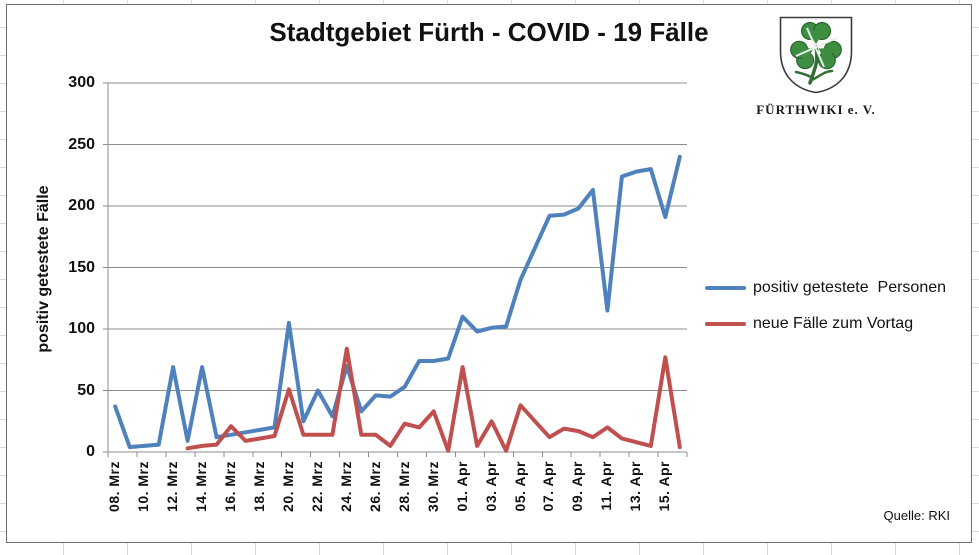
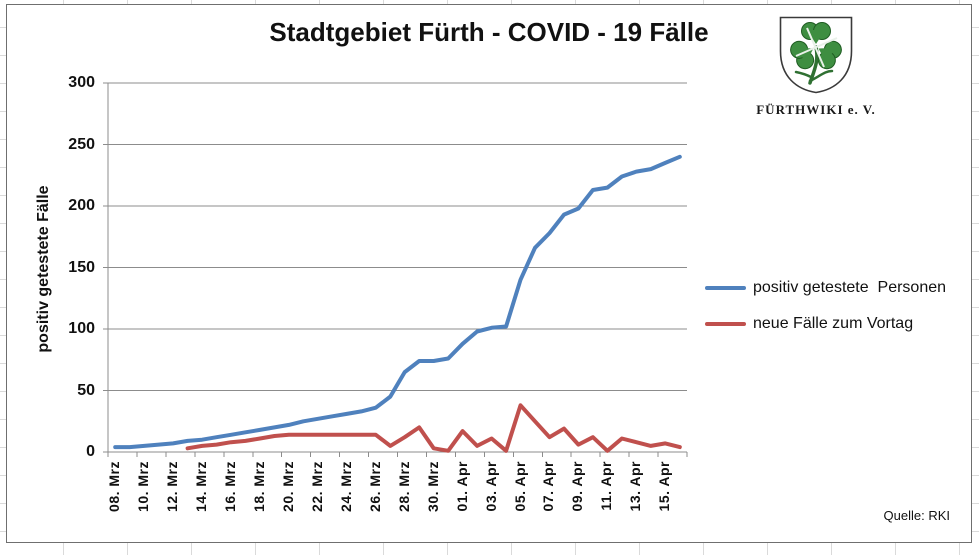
positiv getestete Personen/08. Mrz: 37 -> 4
positiv getestete Personen/12. Mrz: 69 -> 7
positiv getestete Personen/14. Mrz: 69 -> 10
neue Fälle zum Vortag/16. Mrz: 21 -> 8
positiv getestete Personen/20. Mrz: 105 -> 22
neue Fälle zum Vortag/20. Mrz: 51 -> 14
positiv getestete Personen/22. Mrz: 50 -> 27
positiv getestete Personen/24. Mrz: 70 -> 31
neue Fälle zum Vortag/24. Mrz: 84 -> 14
positiv getestete Personen/26. Mrz: 46 -> 36
positiv getestete Personen/28. Mrz: 53 -> 65
neue Fälle zum Vortag/28. Mrz: 23 -> 12
neue Fälle zum Vortag/30. Mrz: 33 -> 3
positiv getestete Personen/01. Apr: 110 -> 88
neue Fälle zum Vortag/01. Apr: 69 -> 17
neue Fälle zum Vortag/03. Apr: 25 -> 11
positiv getestete Personen/07. Apr: 192 -> 178
neue Fälle zum Vortag/09. Apr: 17 -> 6
positiv getestete Personen/11. Apr: 115 -> 215
neue Fälle zum Vortag/11. Apr: 20 -> 1
positiv getestete Personen/15. Apr: 191 -> 235
neue Fälle zum Vortag/15. Apr: 77 -> 7
